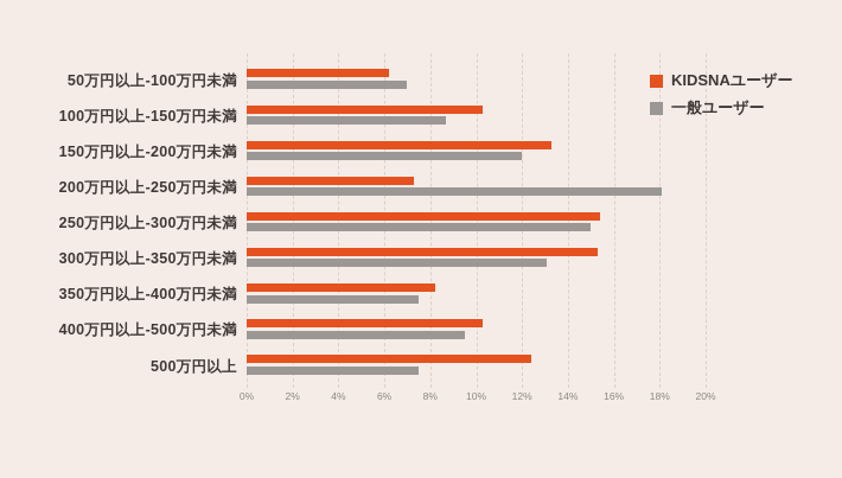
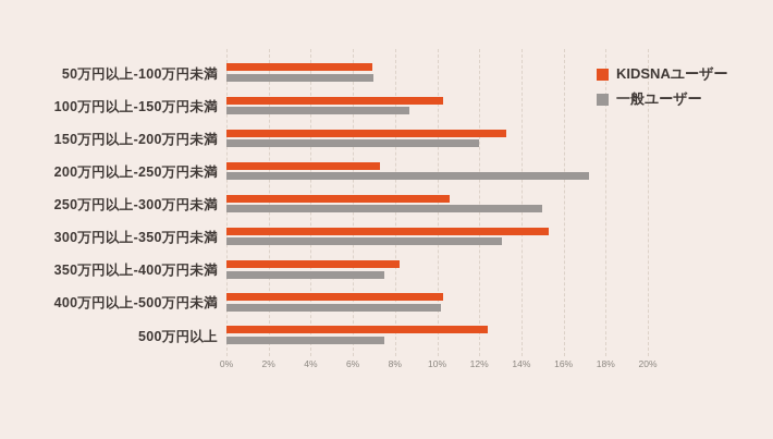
KIDSNAユーザー/50万円以上-100万円未満: 6.2% -> 6.9%
一般ユーザー/200万円以上-250万円未満: 18.1% -> 17.2%
KIDSNAユーザー/250万円以上-300万円未満: 15.4% -> 10.6%
一般ユーザー/400万円以上-500万円未満: 9.5% -> 10.2%
